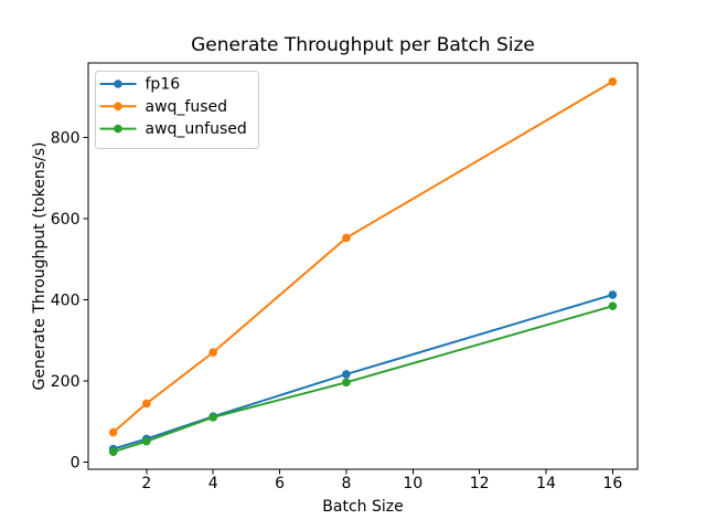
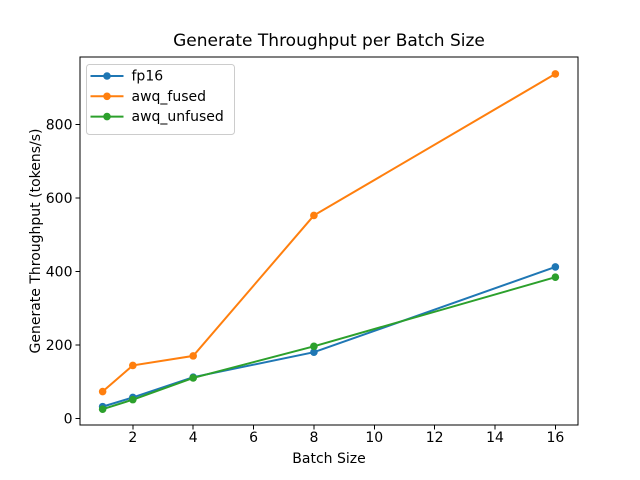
awq_fused/4: 270 -> 170
fp16/8: 220 -> 180
